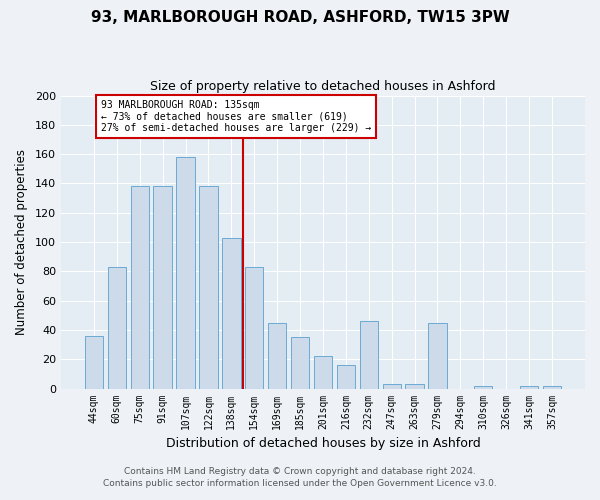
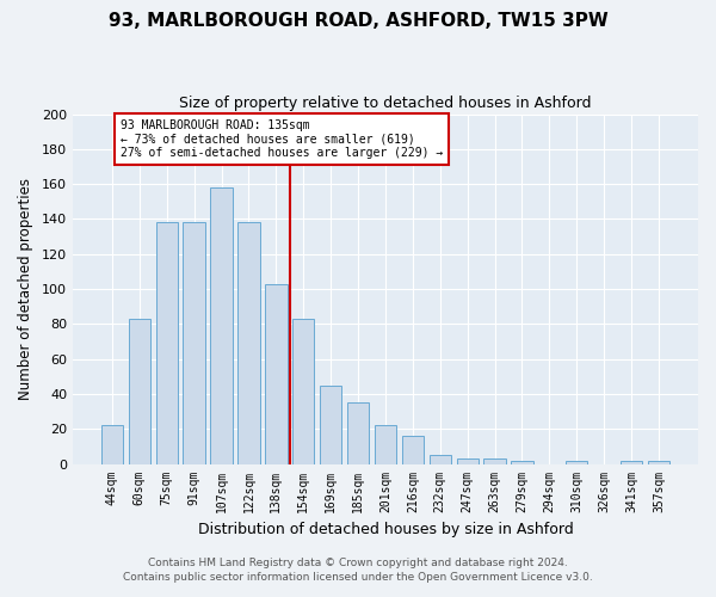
44sqm: 36 -> 22
232sqm: 46 -> 5
279sqm: 45 -> 2
